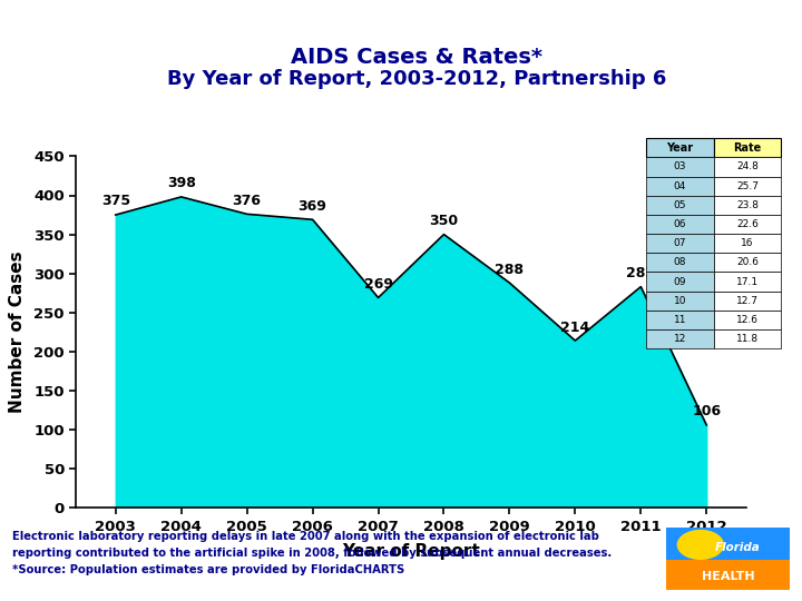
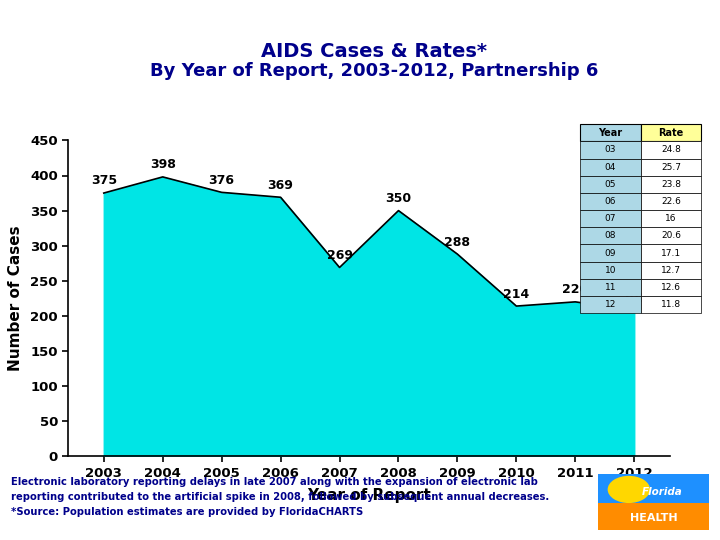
2011: 283 -> 220
2012: 106 -> 208
